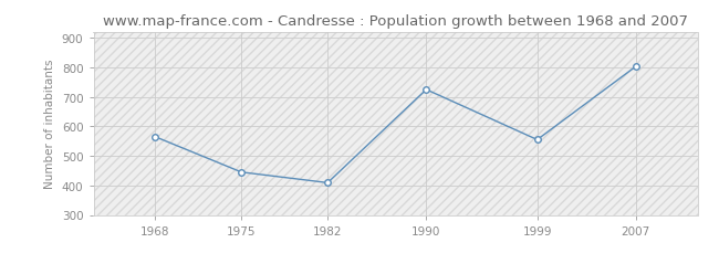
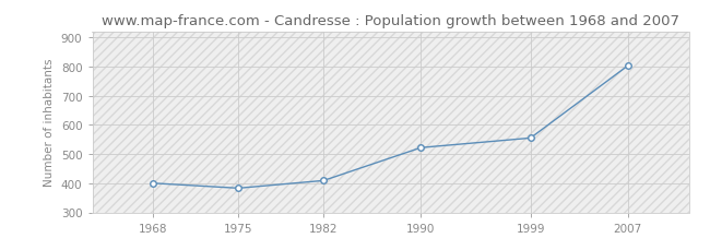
1968: 565 -> 400
1975: 445 -> 383
1990: 725 -> 522
